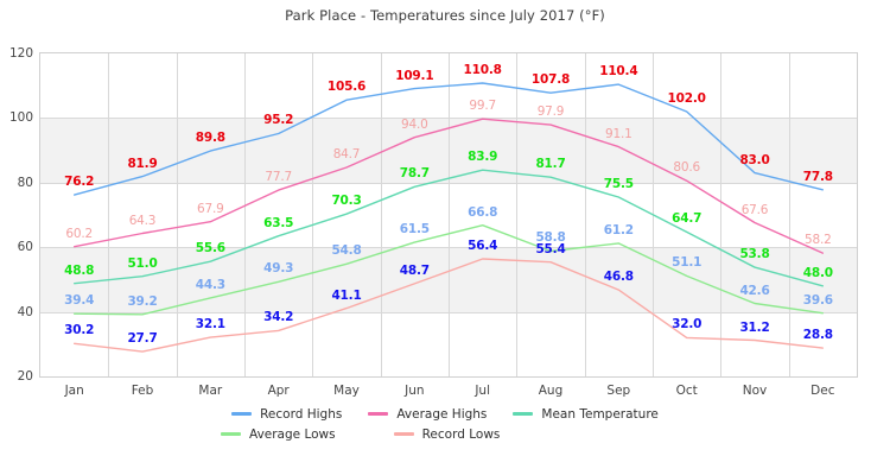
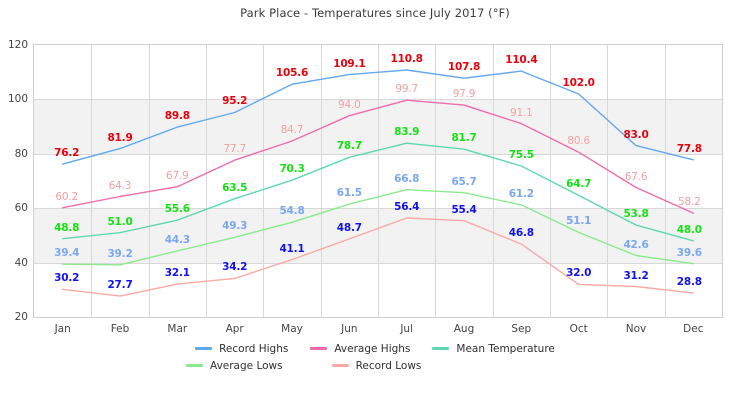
Average Lows/Aug: 58.8 -> 65.7
